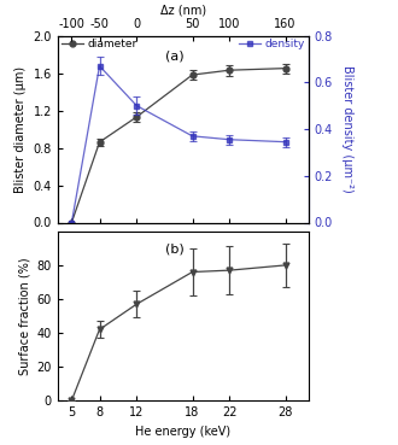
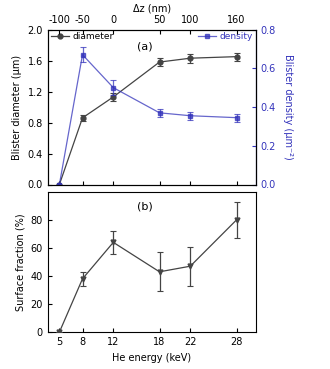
8: 42 -> 38
12: 57 -> 64
18: 76 -> 43
22: 77 -> 47
